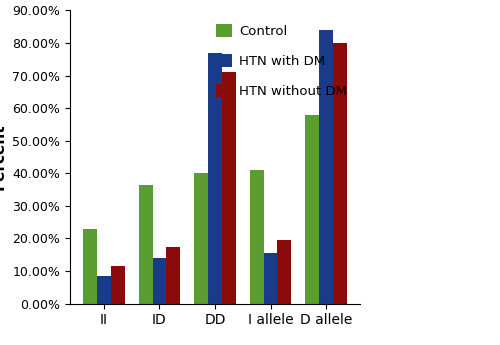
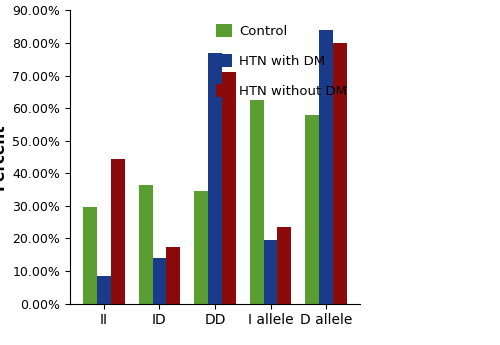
Control/II: 23.0% -> 29.5%
HTN without DM/II: 11.5% -> 44.5%
Control/DD: 40.0% -> 34.5%
Control/I allele: 41.0% -> 62.5%
HTN with DM/I allele: 15.5% -> 19.5%
HTN without DM/I allele: 19.5% -> 23.5%
